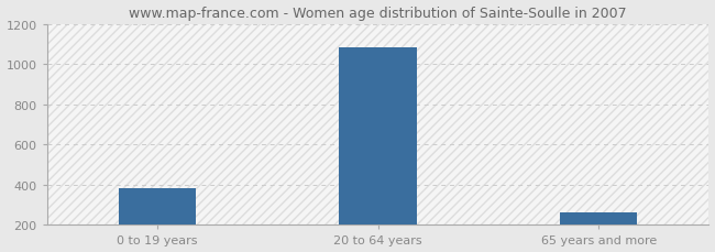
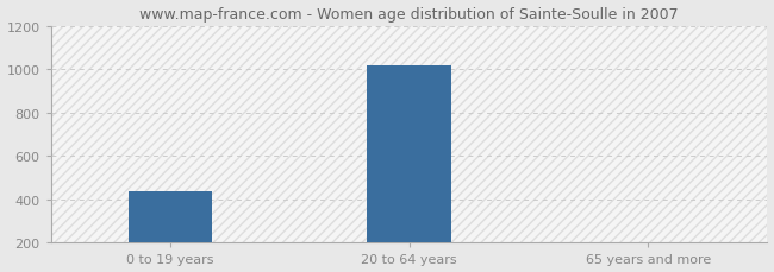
0 to 19 years: 380 -> 440
20 to 64 years: 1080 -> 1020
65 years and more: 260 -> 200
